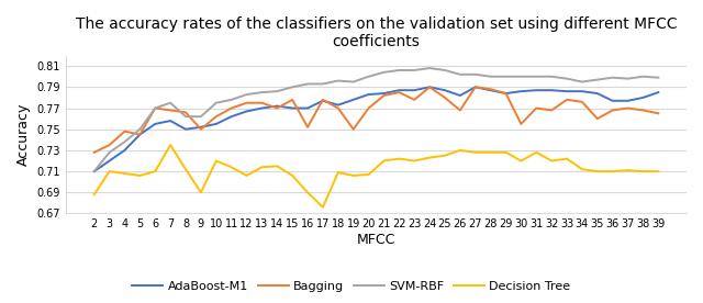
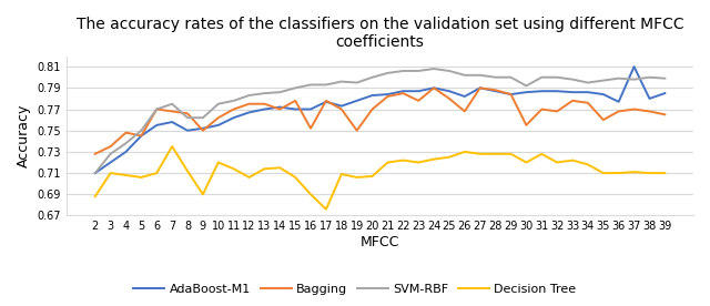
SVM-RBF/30: 0.800 -> 0.792
Decision Tree/34: 0.712 -> 0.718
AdaBoost-M1/37: 0.777 -> 0.810
